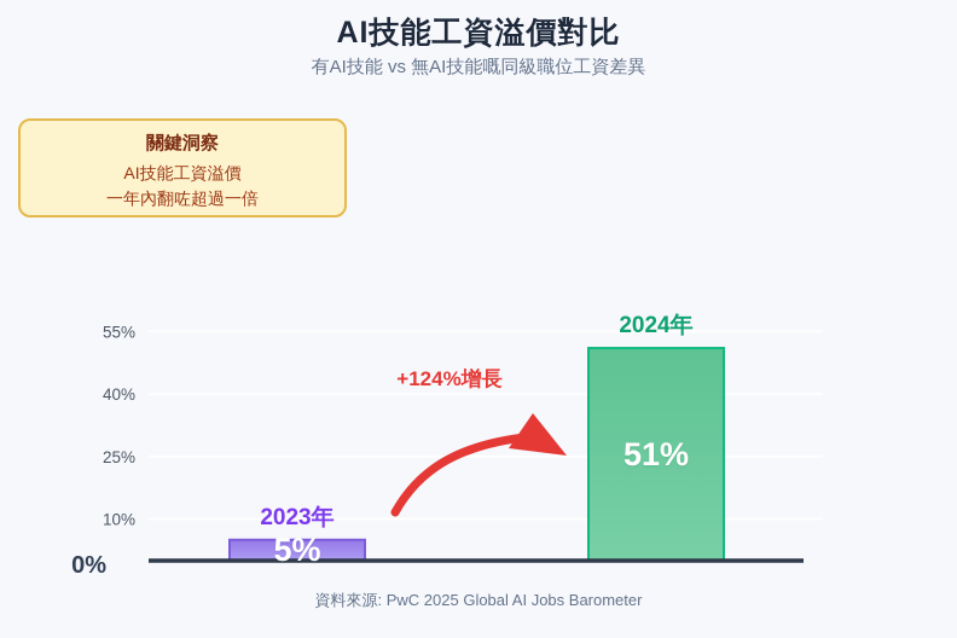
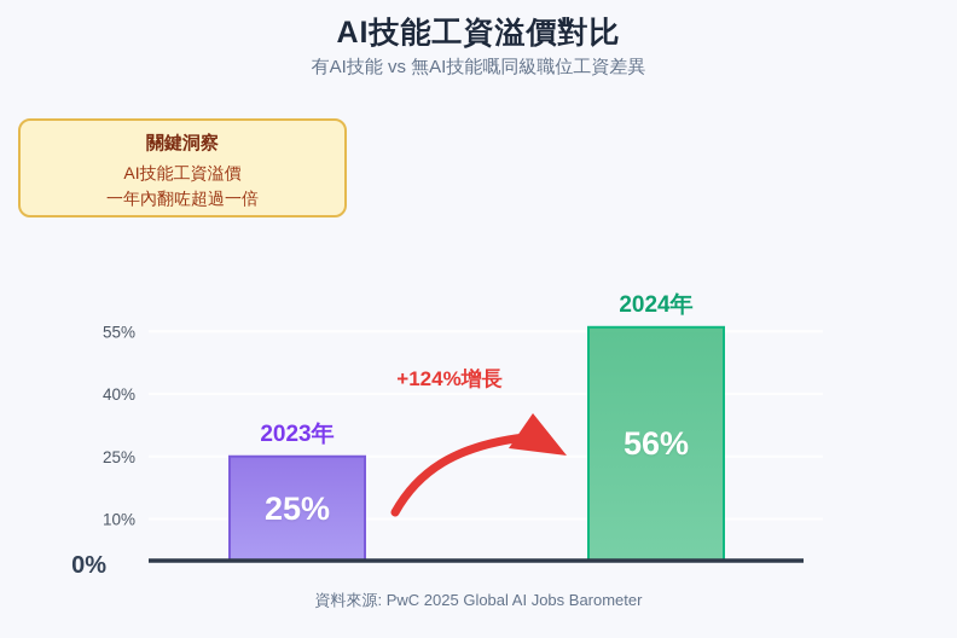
2023年: 5% -> 25%
2024年: 51% -> 56%
